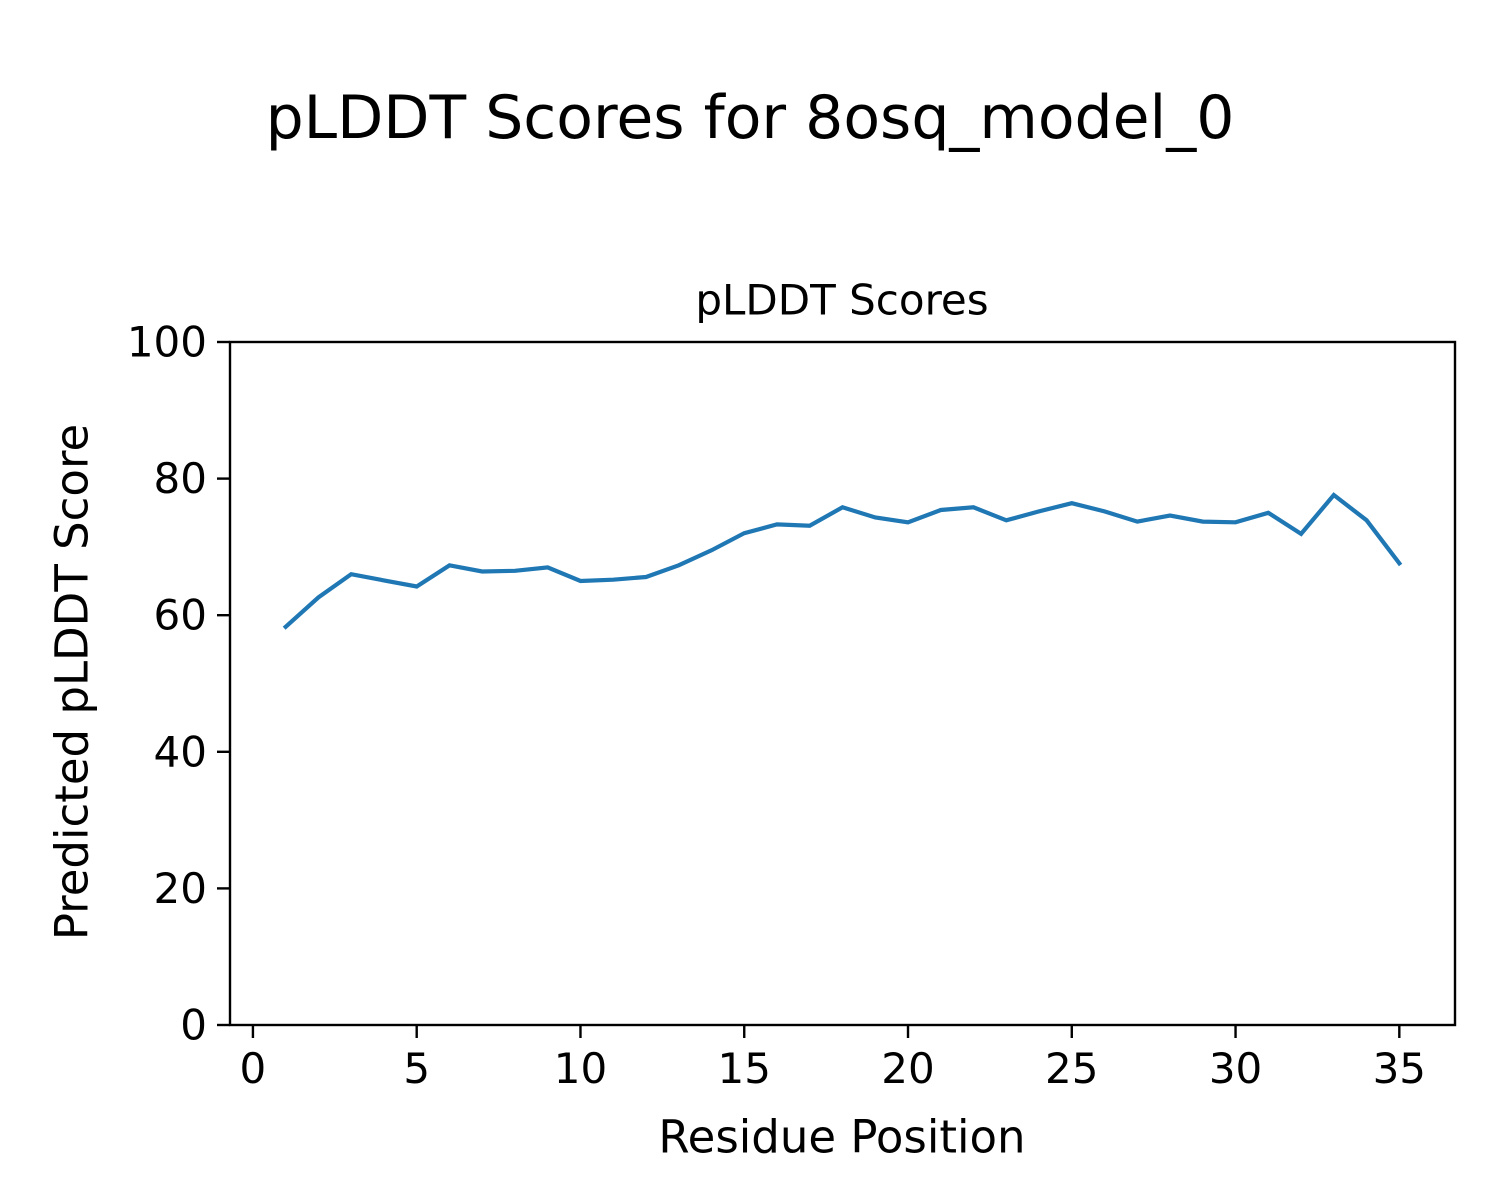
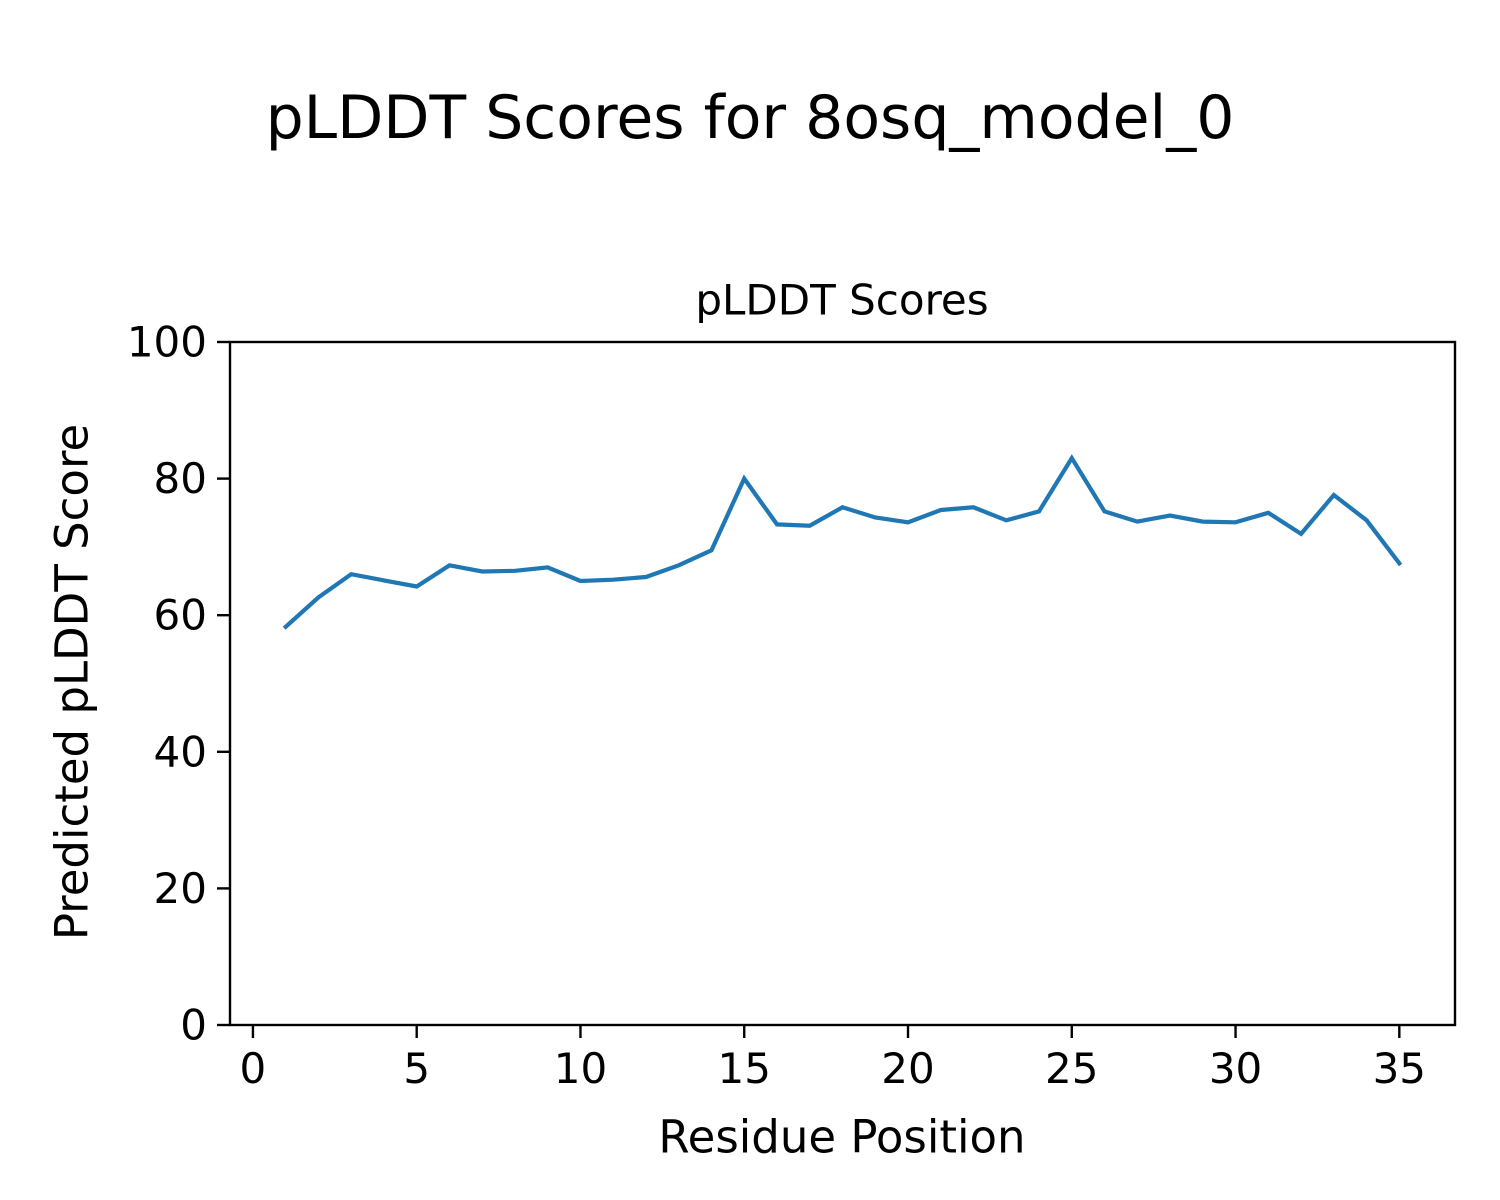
15: 72 -> 80
25: 76 -> 83
